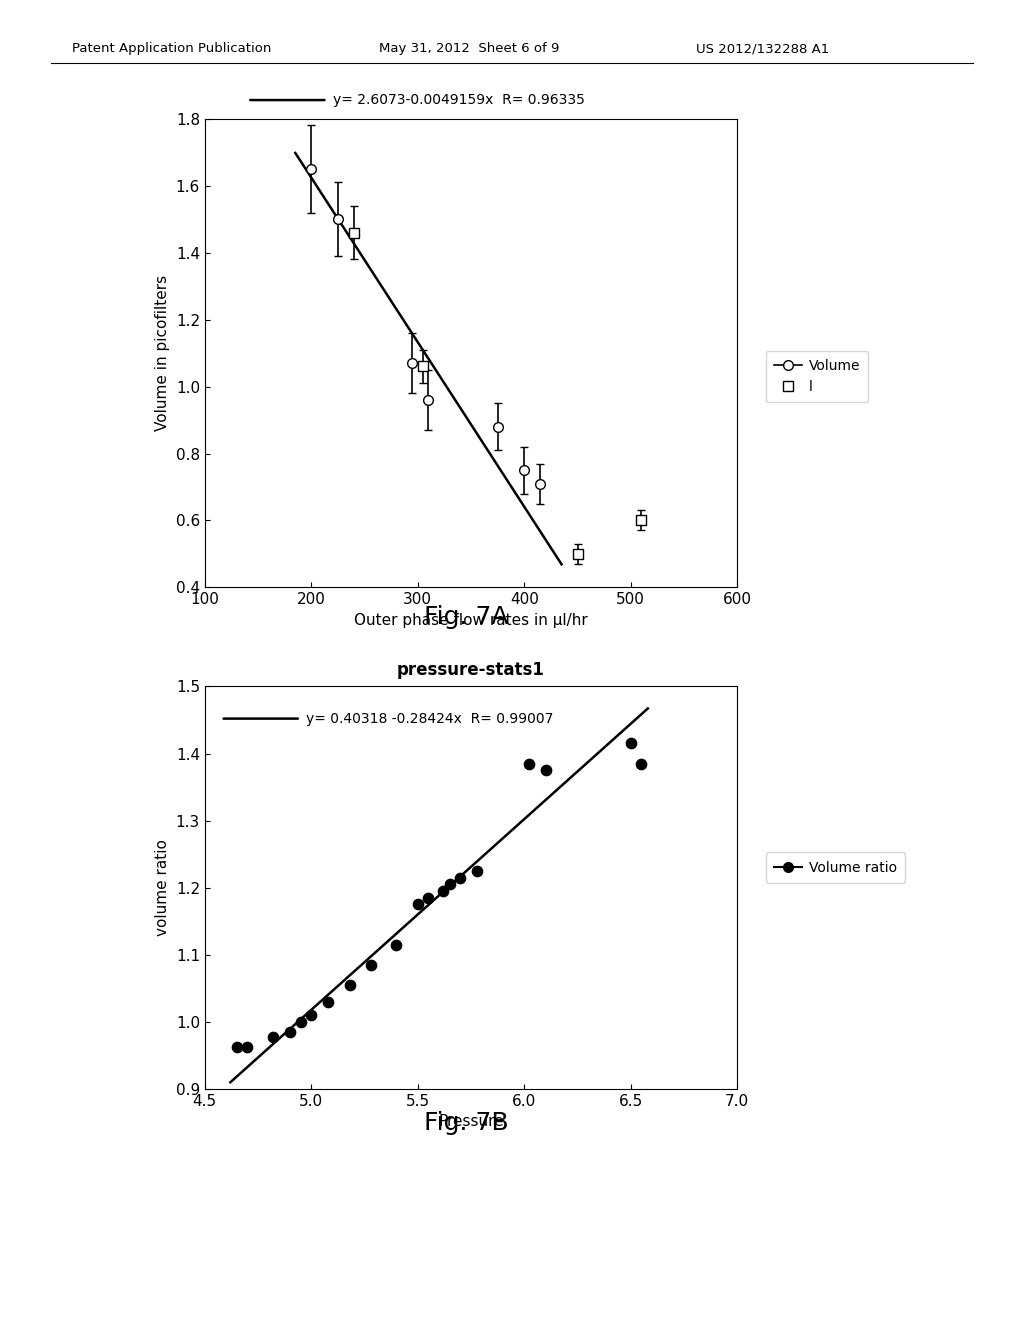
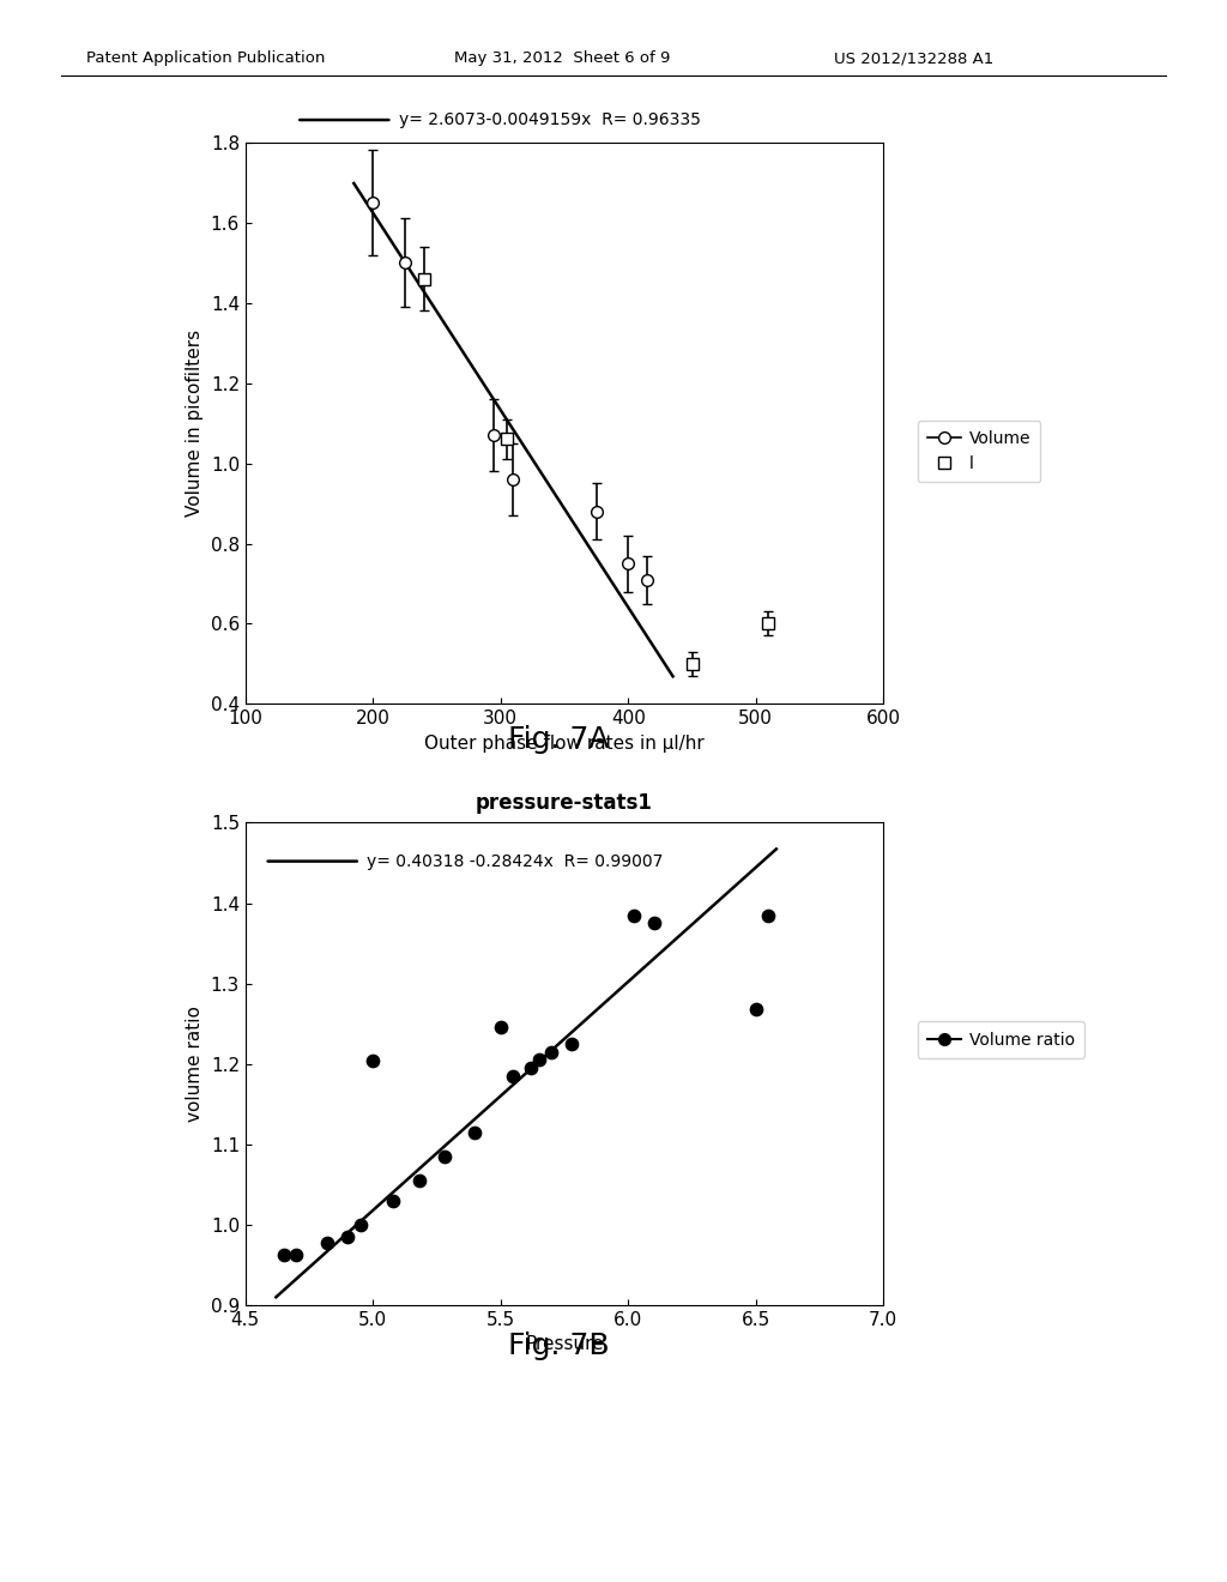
pressure-stats1/5.0: 1.010 -> 1.204
pressure-stats1/5.5: 1.175 -> 1.246
pressure-stats1/6.5: 1.415 -> 1.268
